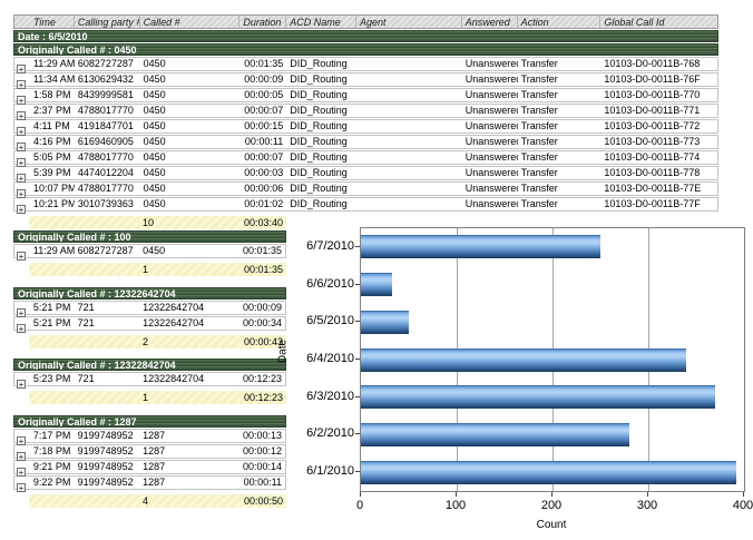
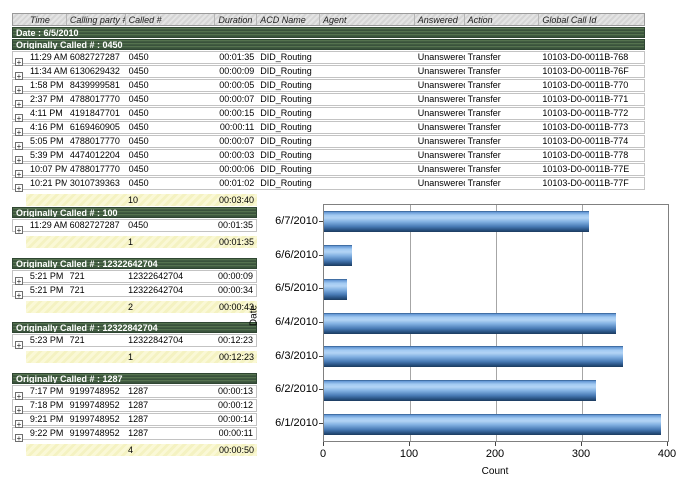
6/7/2010: 250 -> 310
6/5/2010: 50 -> 30
6/3/2010: 370 -> 350
6/2/2010: 280 -> 320
